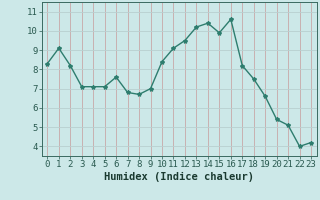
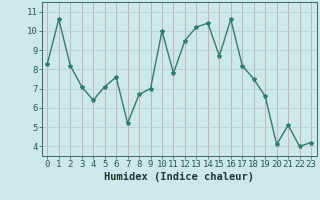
1: 9.1 -> 10.6
4: 7.1 -> 6.4
7: 6.8 -> 5.2
10: 8.4 -> 10.0
11: 9.1 -> 7.8
15: 9.9 -> 8.7
20: 5.4 -> 4.1
